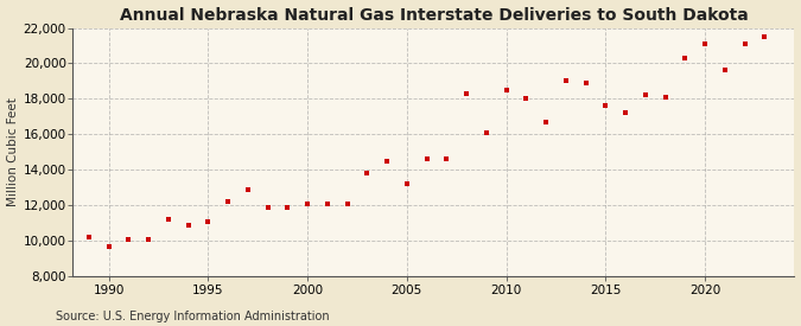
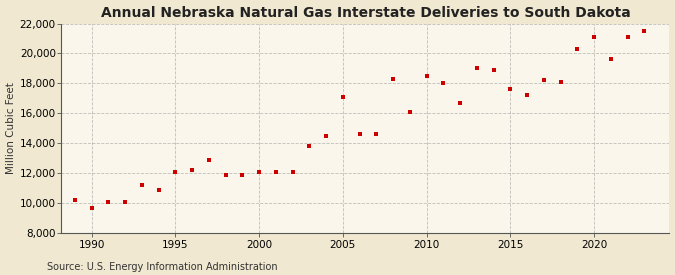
1995: 11,100 -> 12,100
2005: 13,200 -> 17,100
